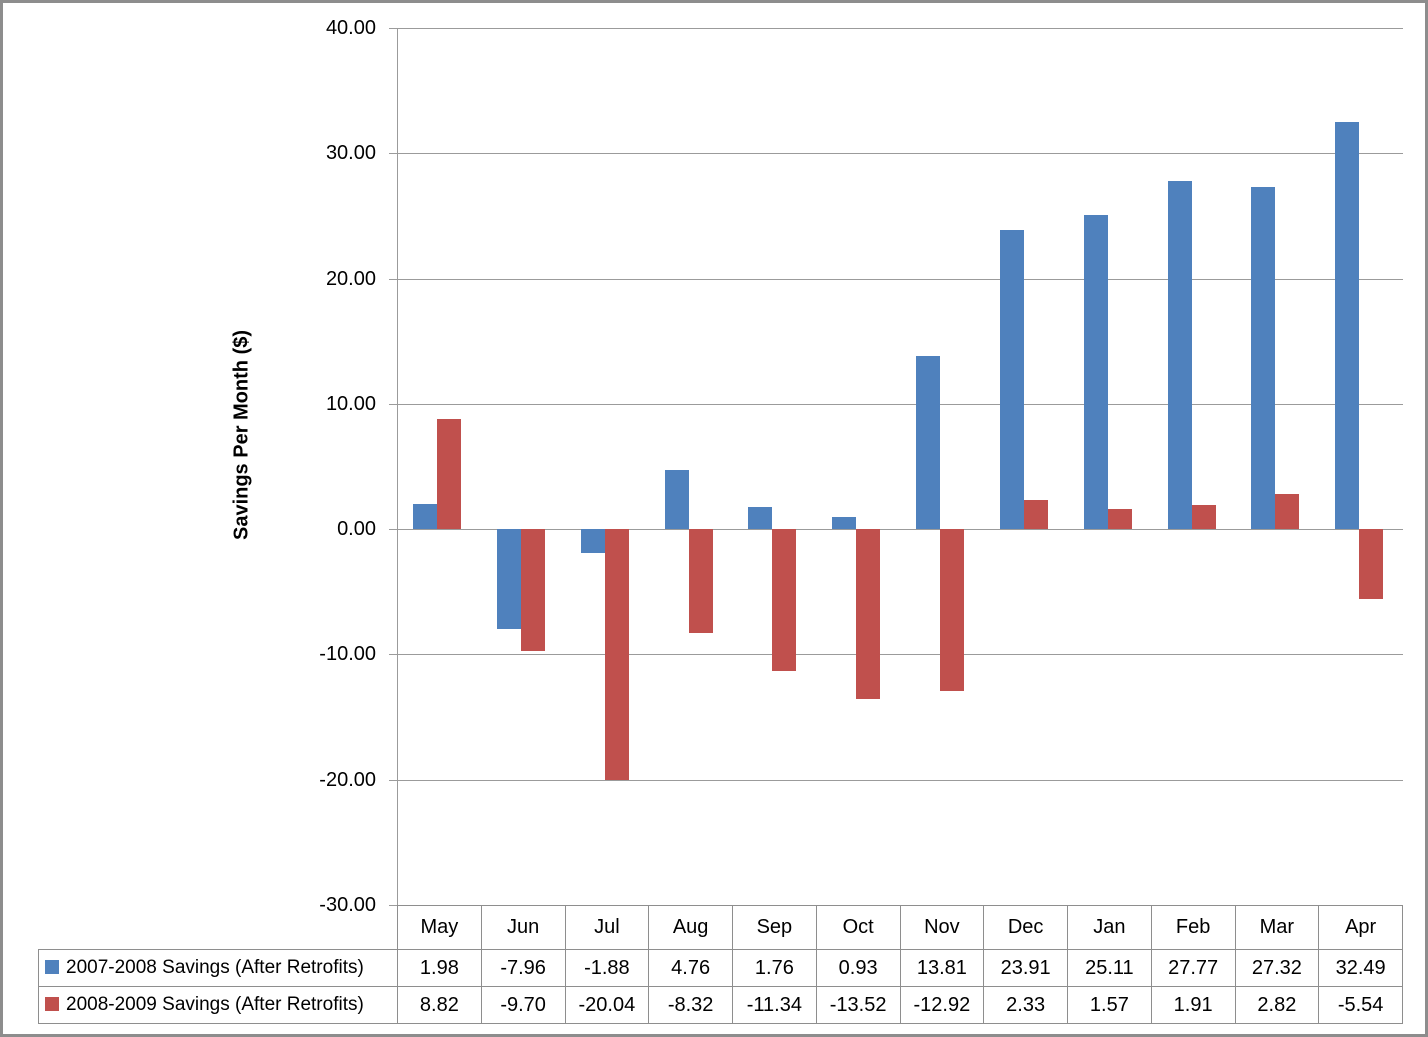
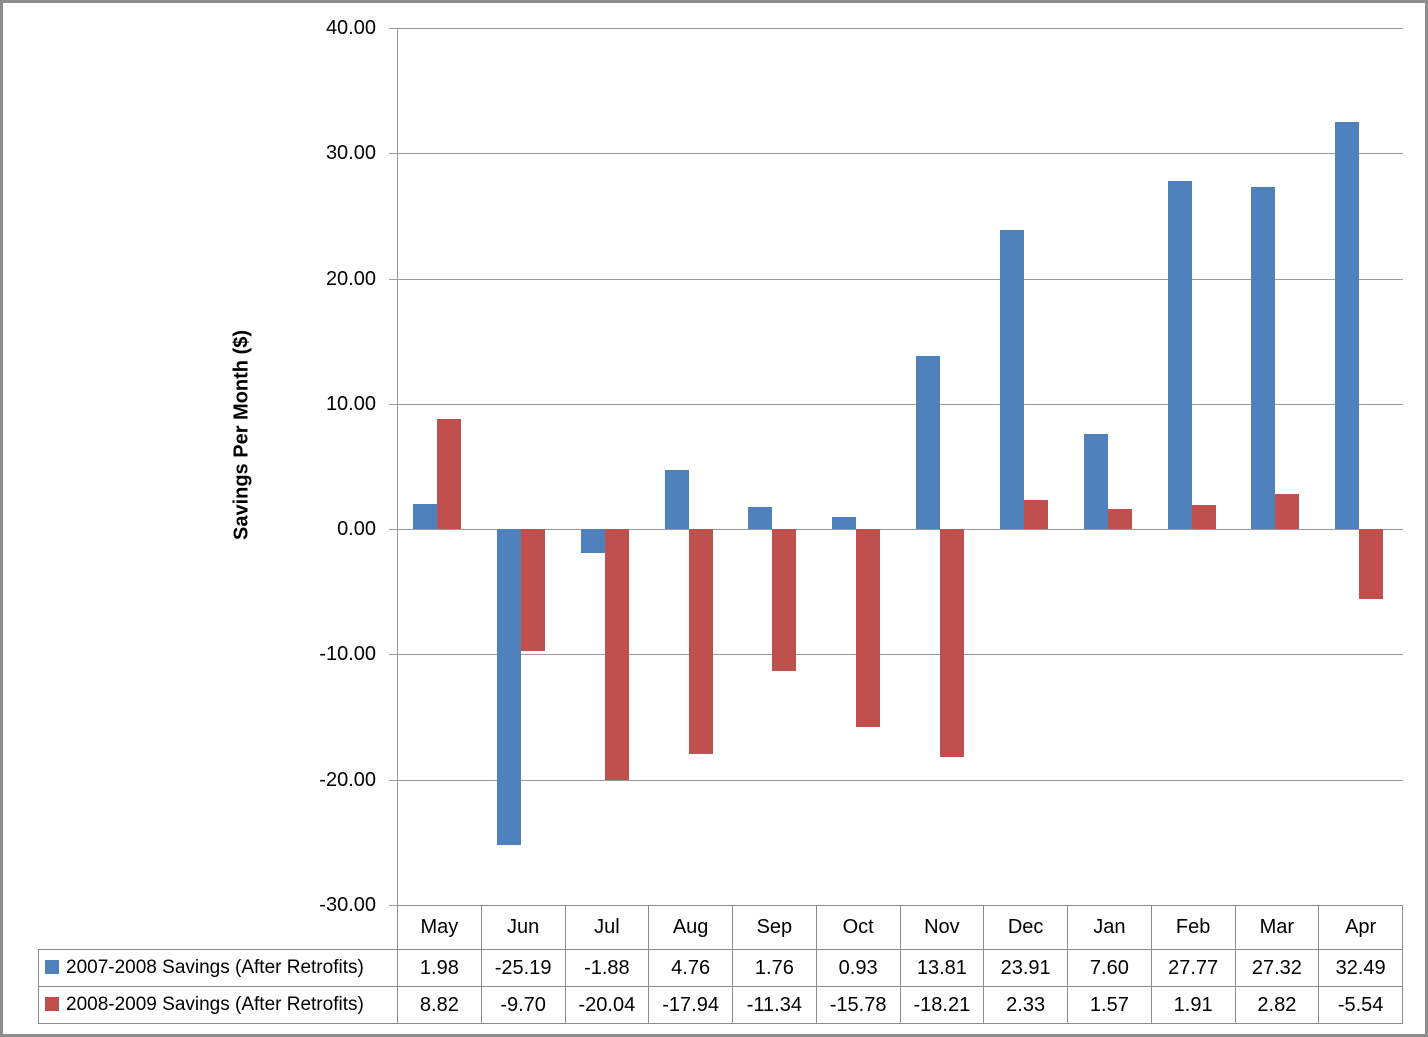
2007-2008 Savings (After Retrofits)/Jun: -7.96 -> -25.19
2008-2009 Savings (After Retrofits)/Aug: -8.32 -> -17.94
2008-2009 Savings (After Retrofits)/Oct: -13.52 -> -15.78
2008-2009 Savings (After Retrofits)/Nov: -12.92 -> -18.21
2007-2008 Savings (After Retrofits)/Jan: 25.11 -> 7.60
